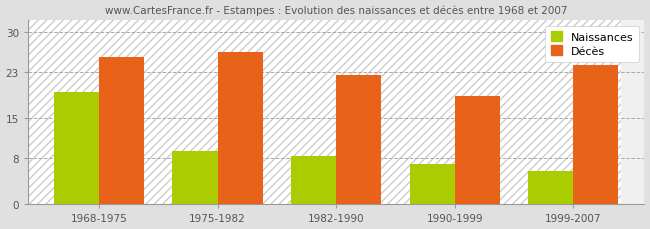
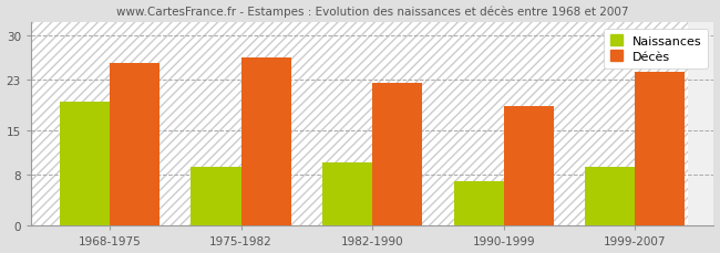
Naissances/1982-1990: 8.4 -> 10.0
Naissances/1999-2007: 5.8 -> 9.2
